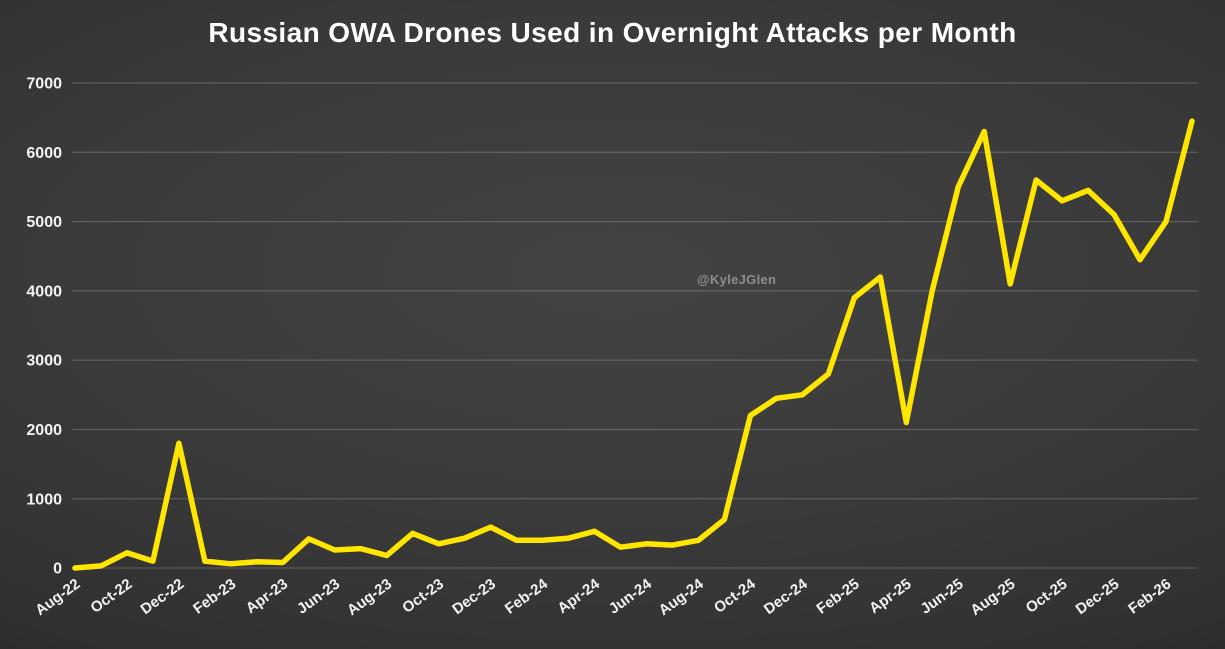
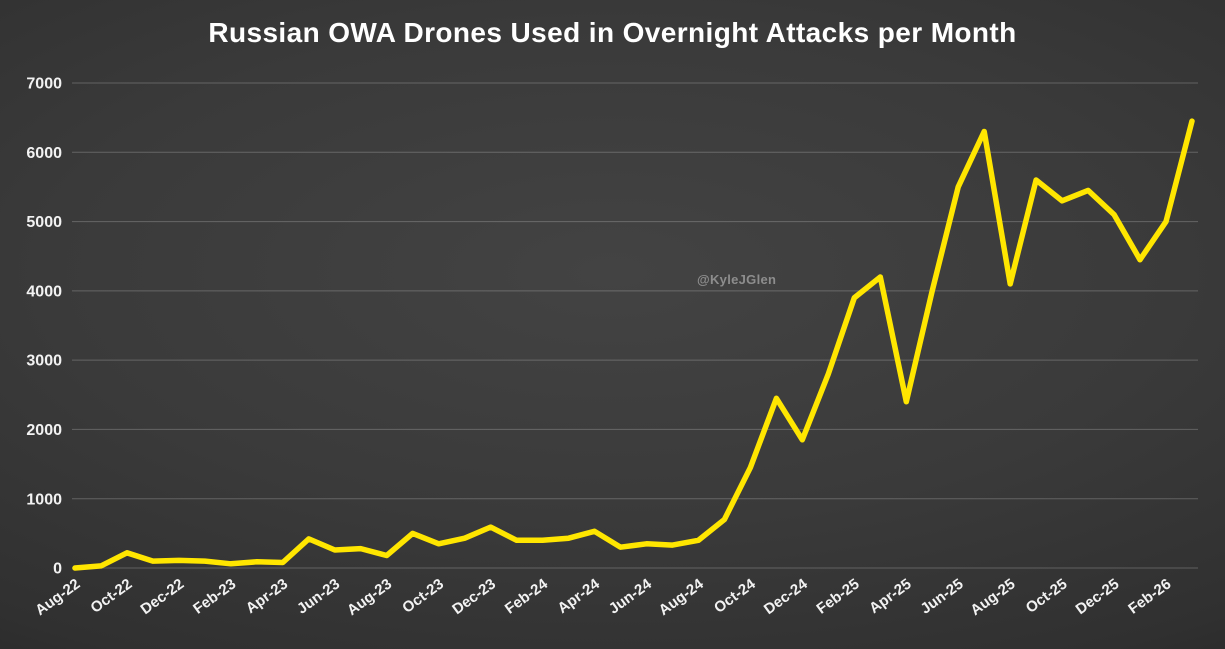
Dec-22: 1800 -> 100
Oct-24: 2200 -> 1400
Dec-24: 2500 -> 1800
Apr-25: 2100 -> 2400
